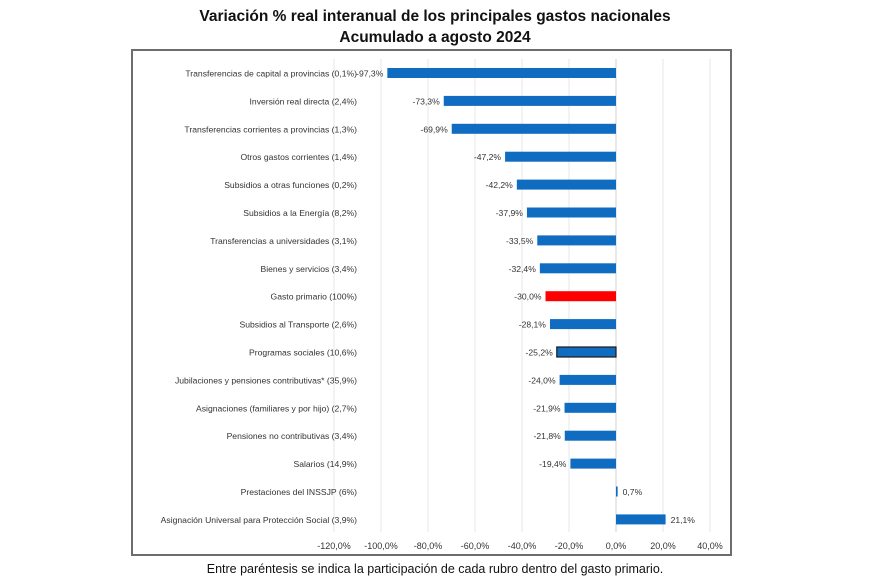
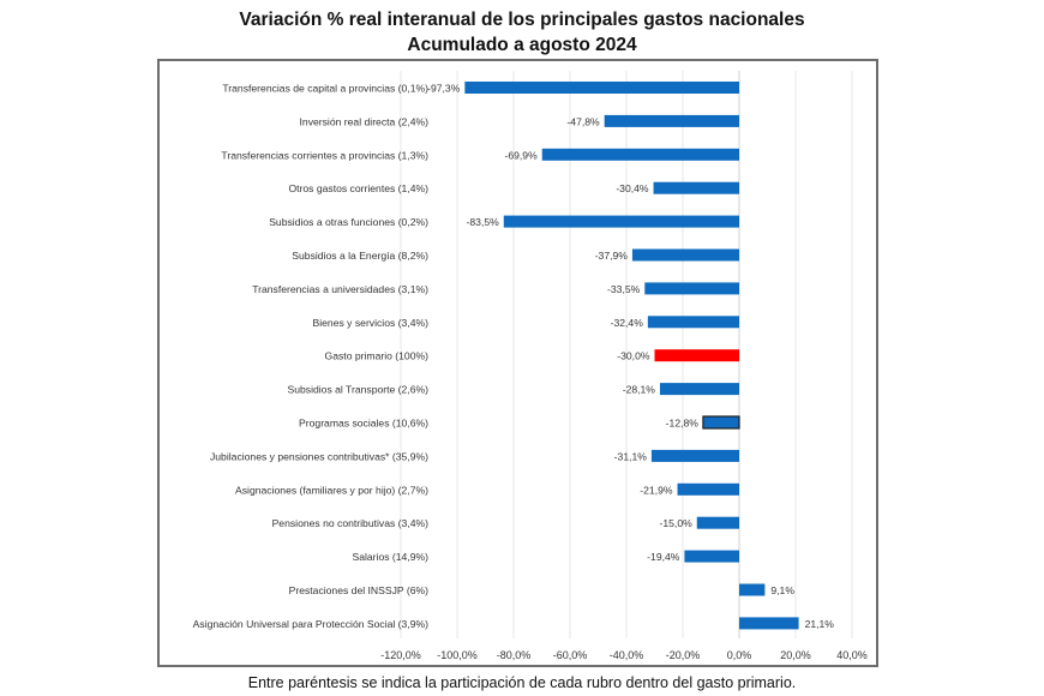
Inversión real directa (2,4%): -73,3% -> -47,8%
Otros gastos corrientes (1,4%): -47,2% -> -30,4%
Subsidios a otras funciones (0,2%): -42,2% -> -83,5%
Programas sociales (10,6%): -25,2% -> -12,8%
Jubilaciones y pensiones contributivas* (35,9%): -24,0% -> -31,1%
Pensiones no contributivas (3,4%): -21,8% -> -15,0%
Prestaciones del INSSJP (6%): 0,7% -> 9,1%
